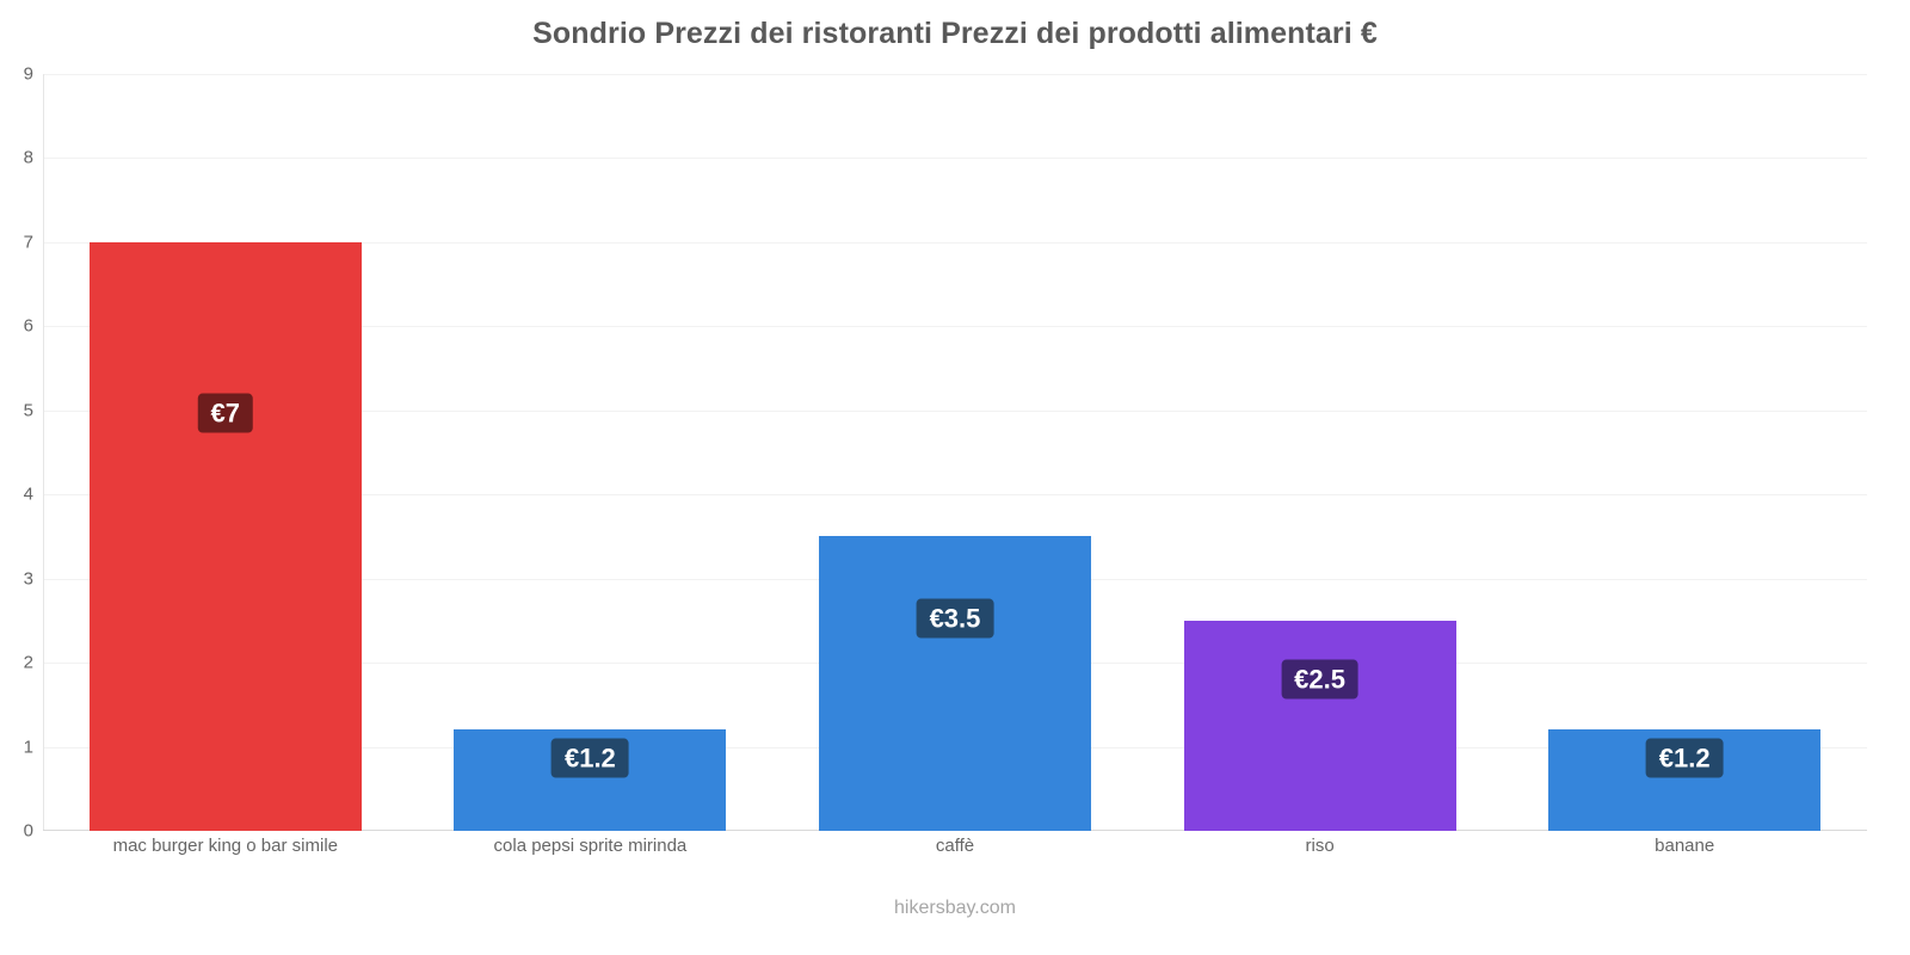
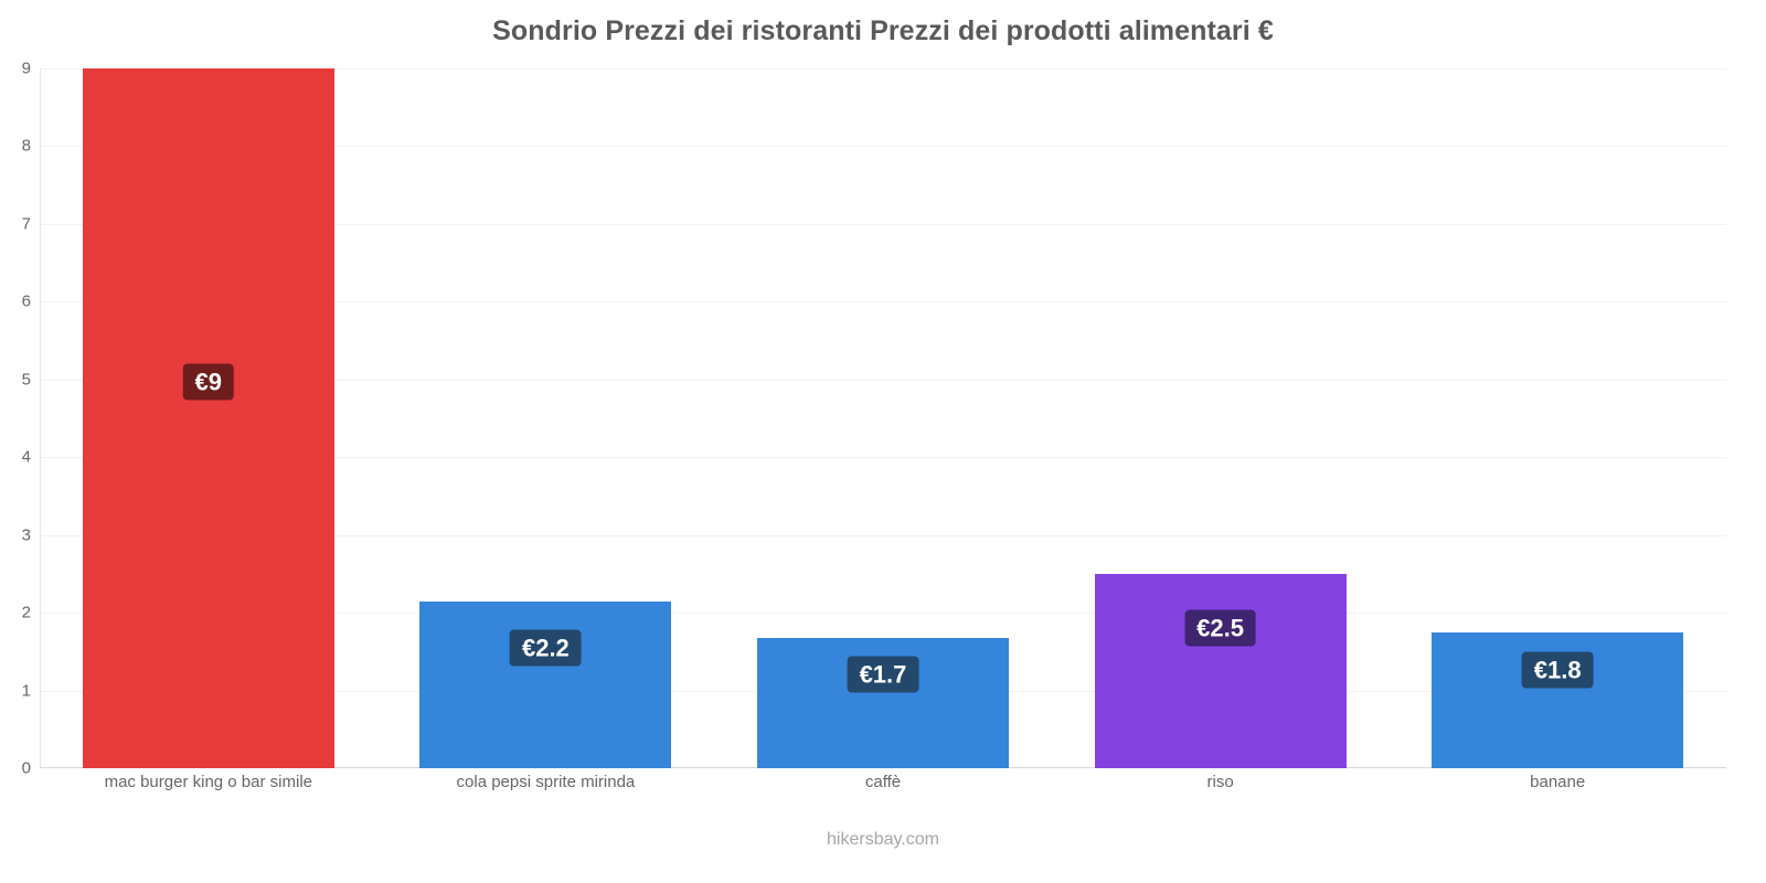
mac burger king o bar simile: €7 -> €9
cola pepsi sprite mirinda: €1.2 -> €2.2
caffè: €3.5 -> €1.7
banane: €1.2 -> €1.8
